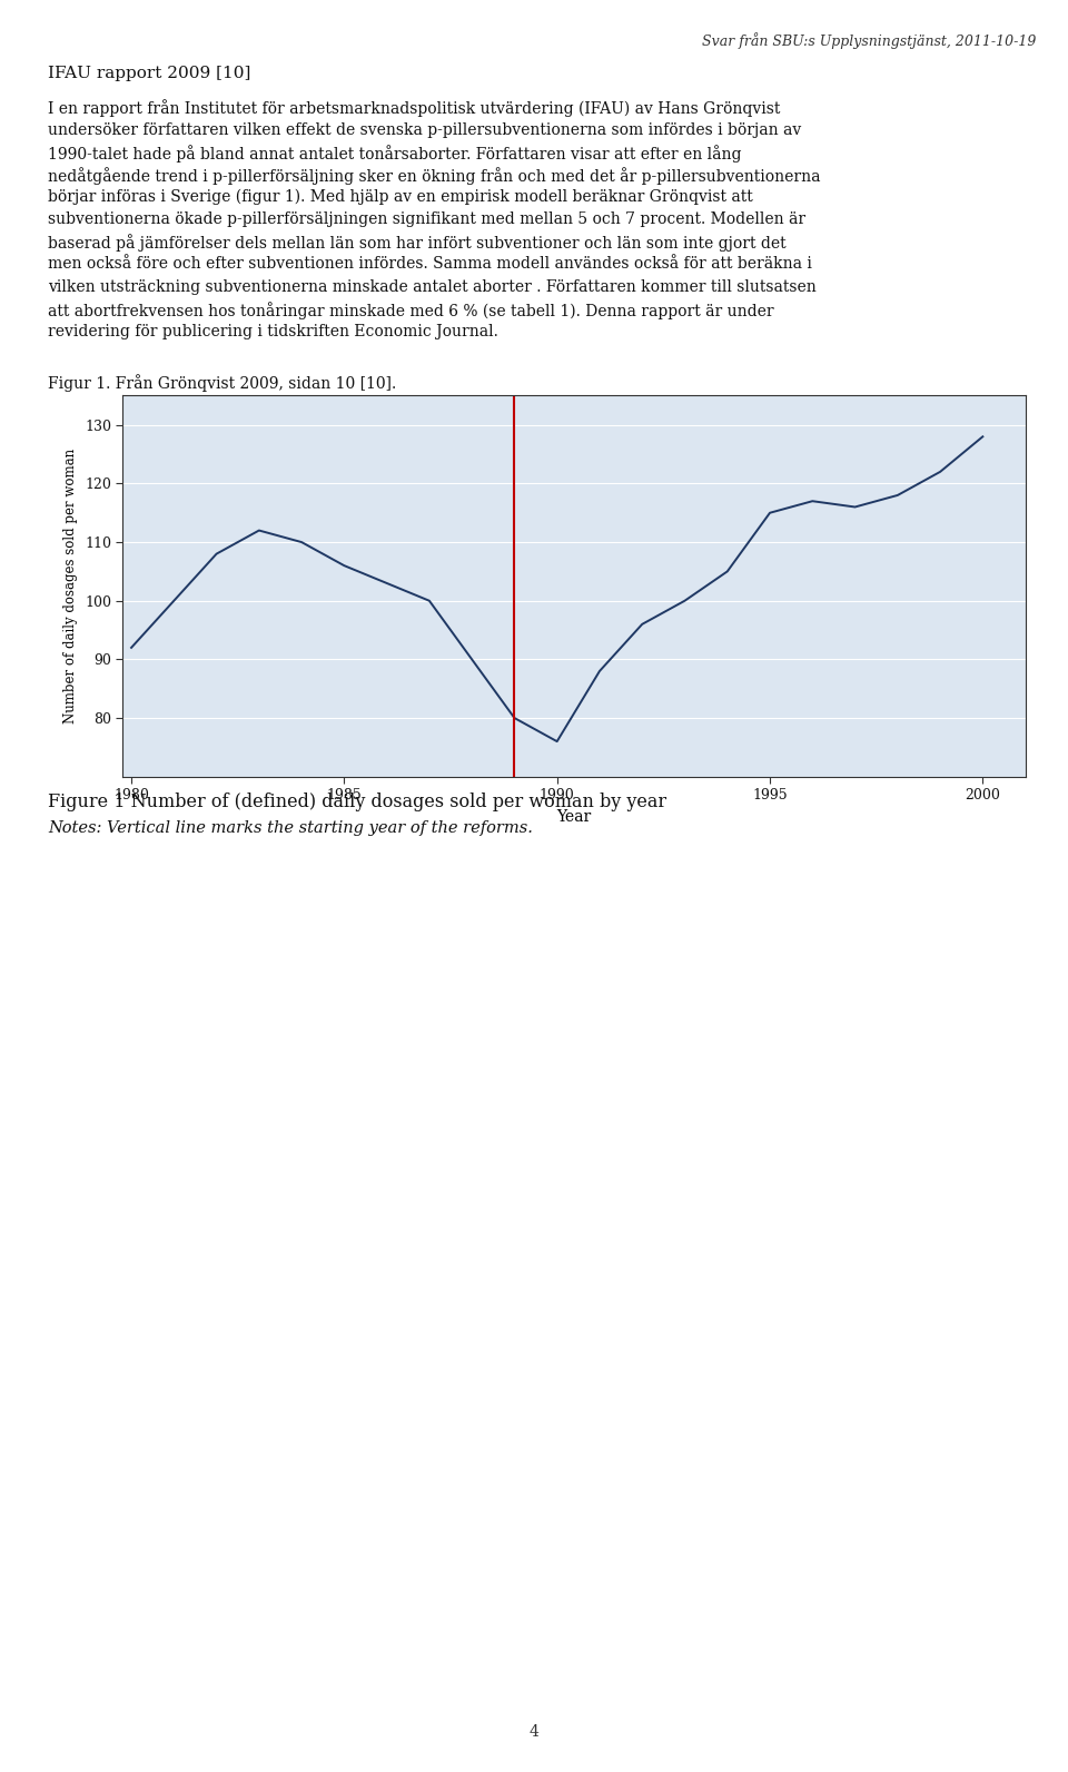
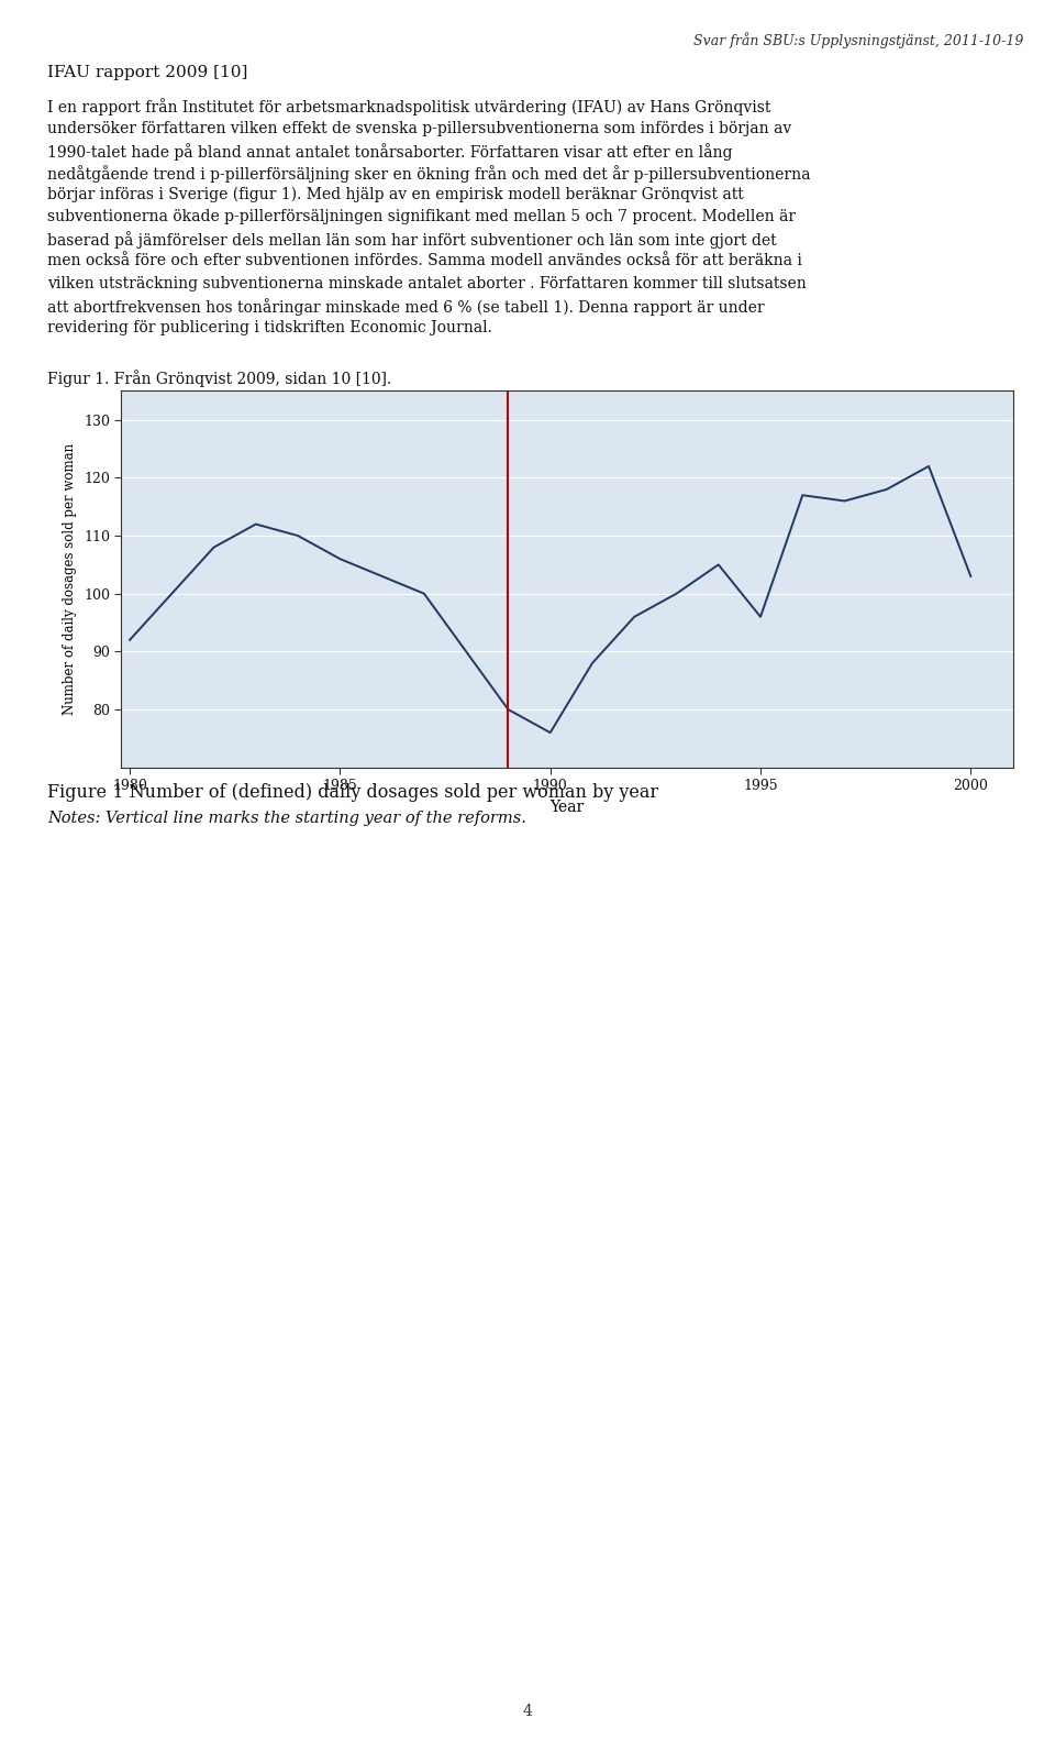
1995: 115 -> 96
2000: 128 -> 103
